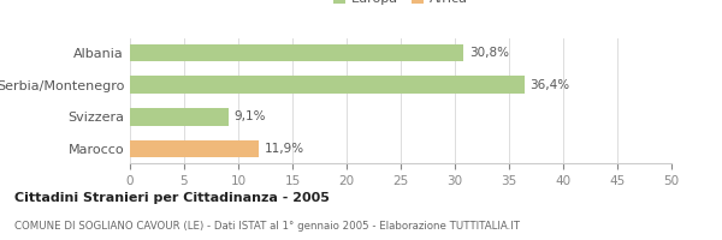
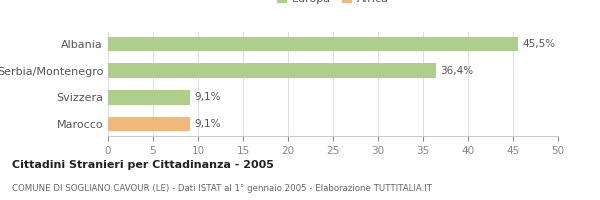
Albania: 30,8% -> 45,5%
Marocco: 11,9% -> 9,1%
